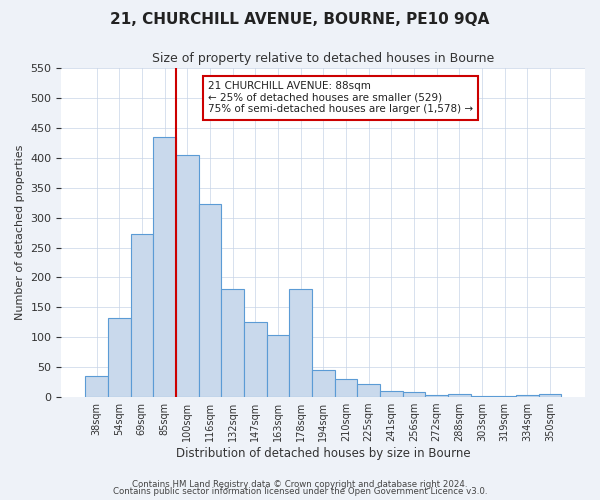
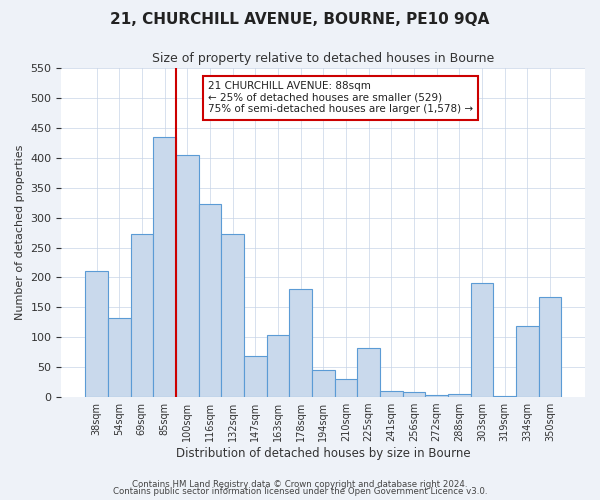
38sqm: 35 -> 210
132sqm: 181 -> 272
147sqm: 125 -> 68
225sqm: 22 -> 82
303sqm: 1 -> 190
334sqm: 3 -> 118
350sqm: 5 -> 168
